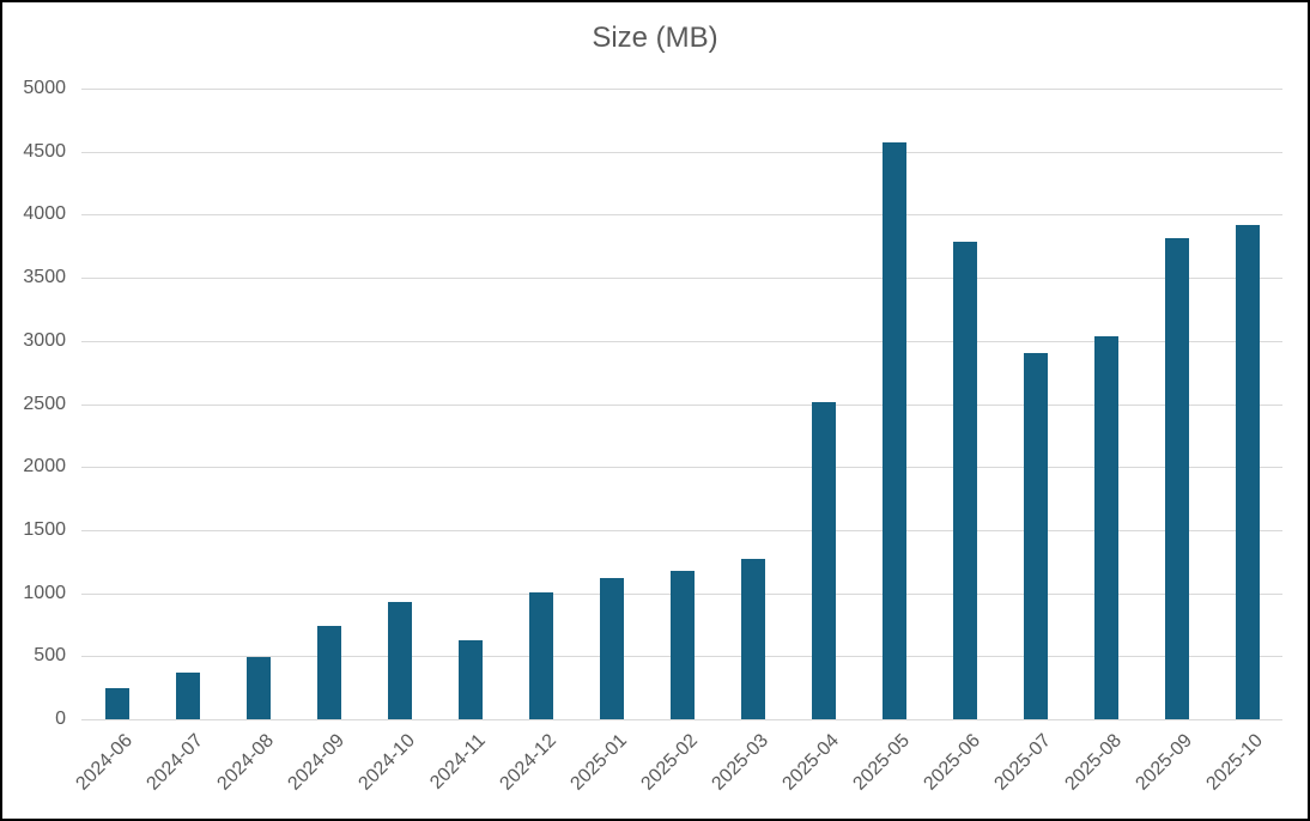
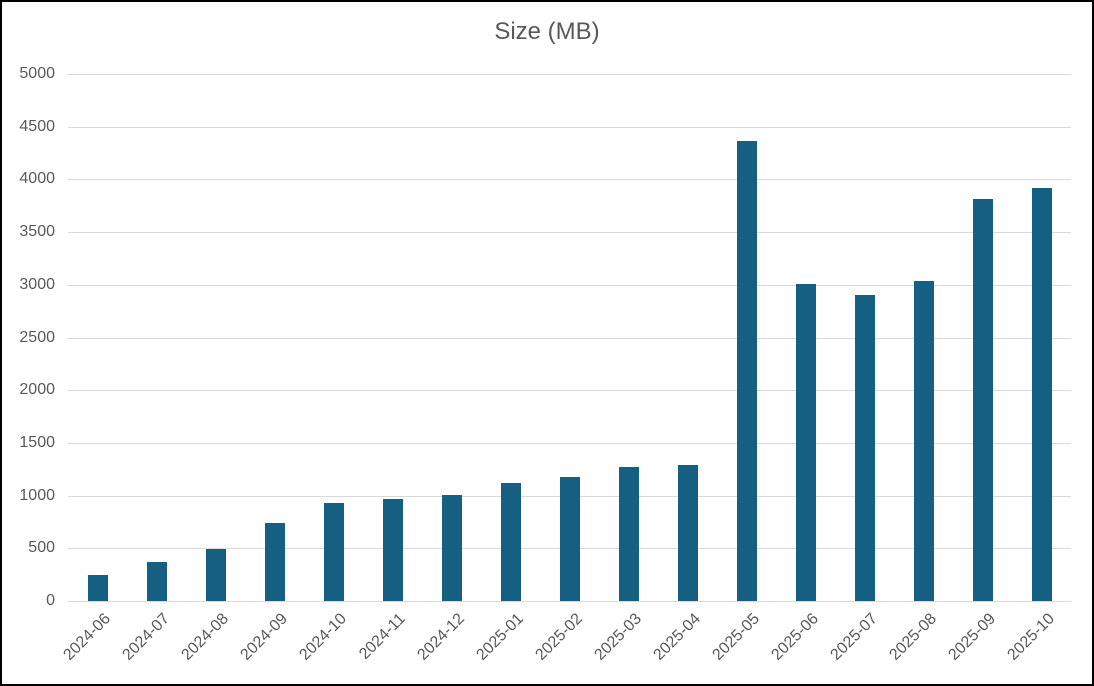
2024-11: 630 -> 970
2025-04: 2510 -> 1290
2025-05: 4570 -> 4360
2025-06: 3790 -> 3010
